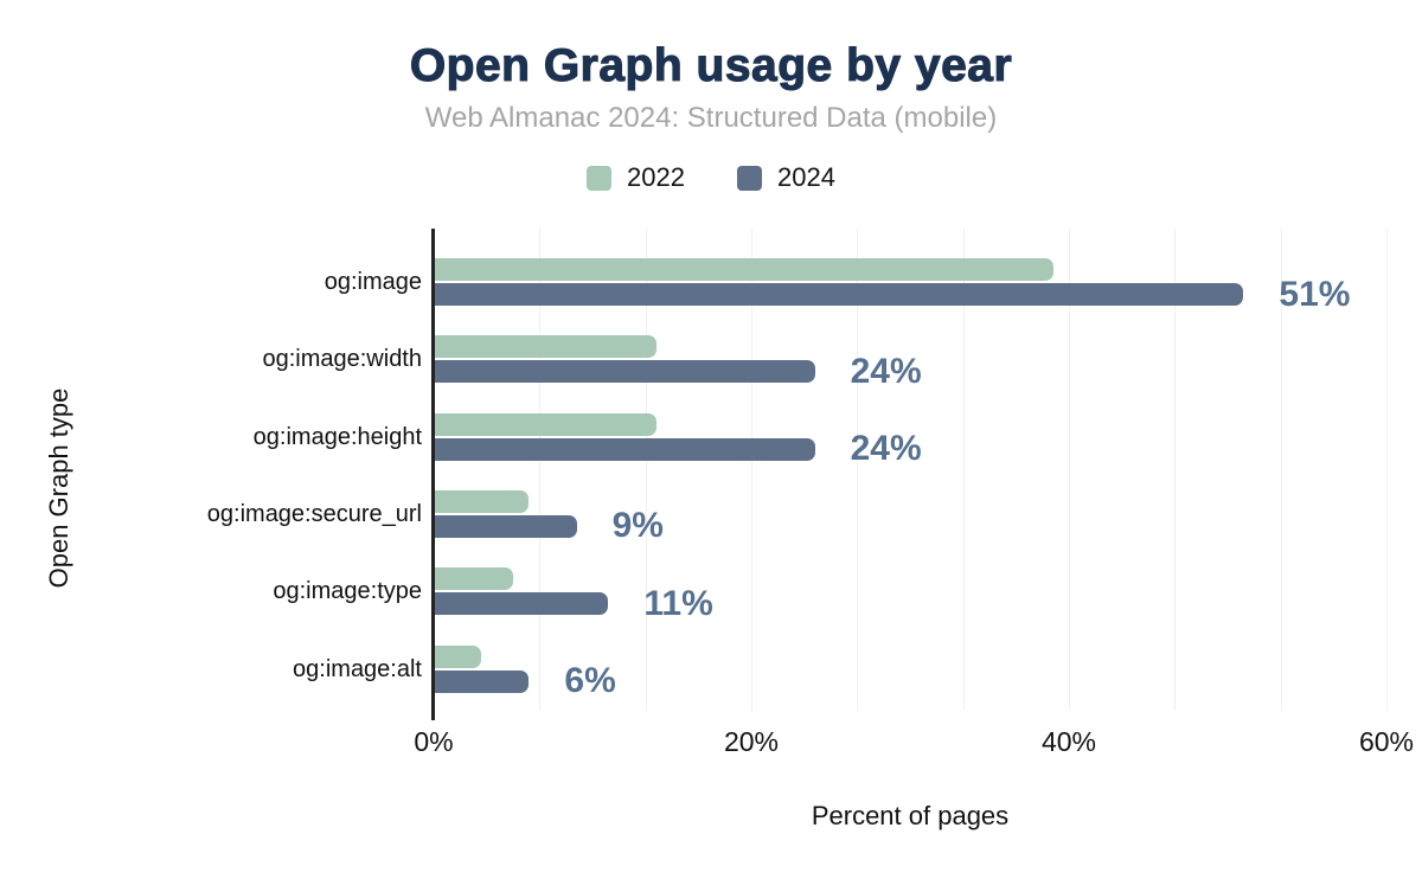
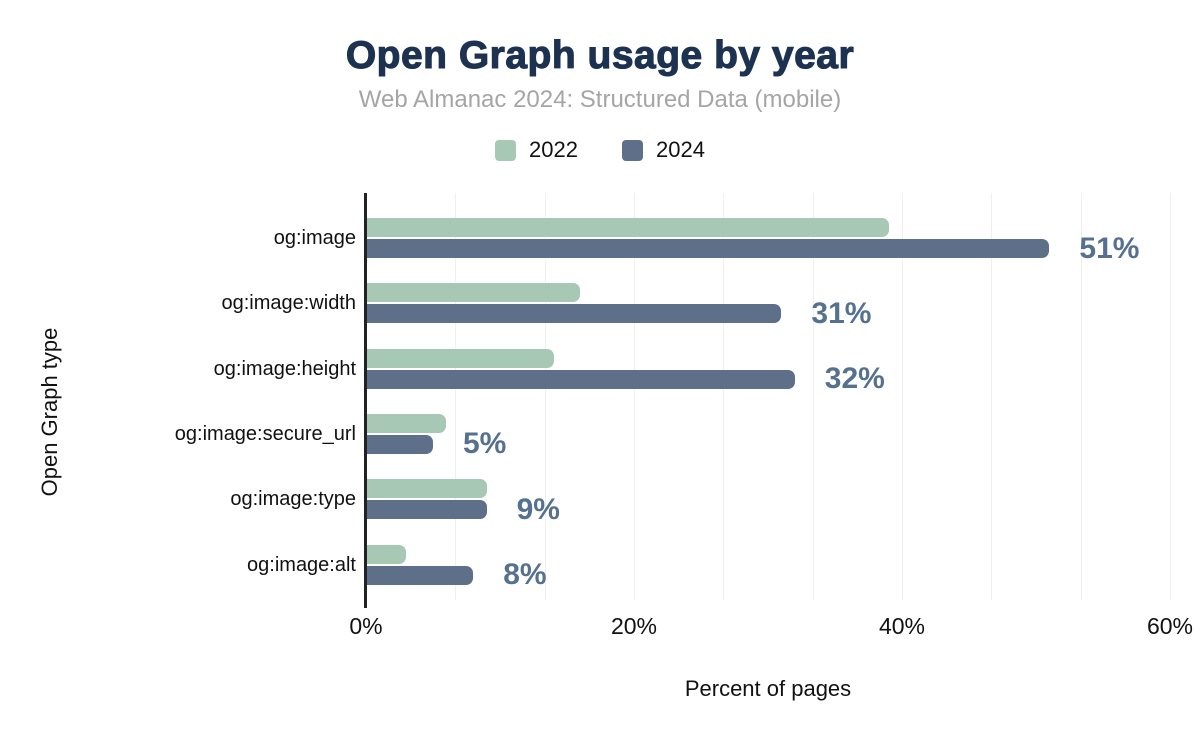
2022/og:image:width: 14% -> 16%
2024/og:image:width: 24% -> 31%
2024/og:image:height: 24% -> 32%
2024/og:image:secure_url: 9% -> 5%
2022/og:image:type: 5% -> 9%
2024/og:image:type: 11% -> 9%
2024/og:image:alt: 6% -> 8%
